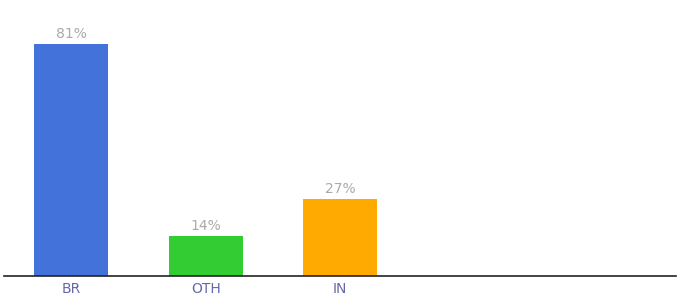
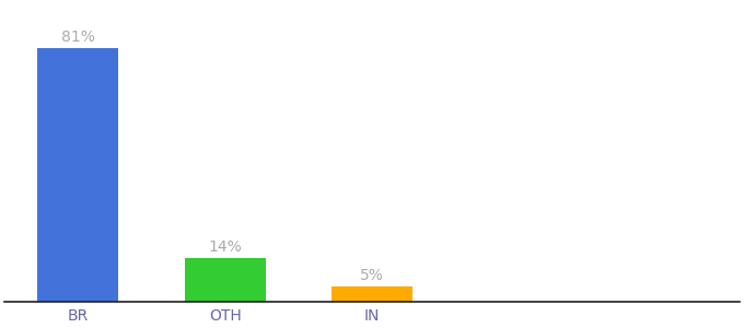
IN: 27% -> 5%
